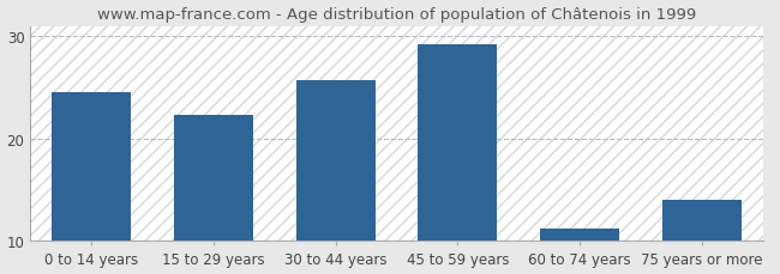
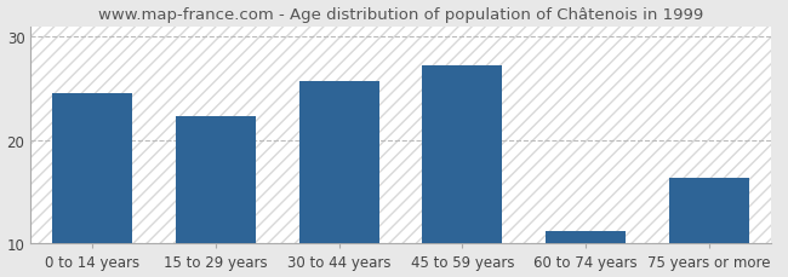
45 to 59 years: 29.2 -> 27.2
75 years or more: 14.0 -> 16.4
